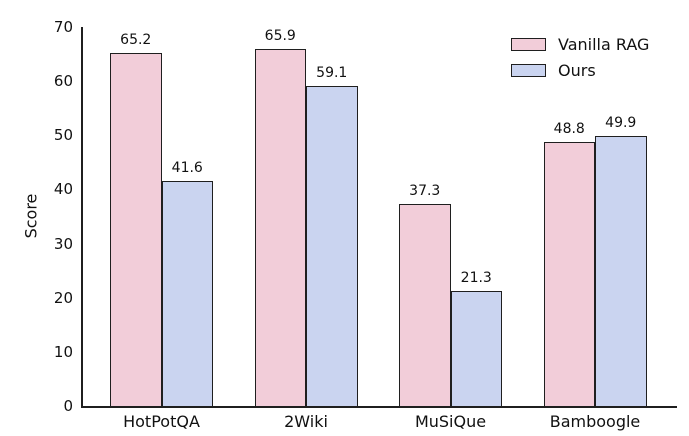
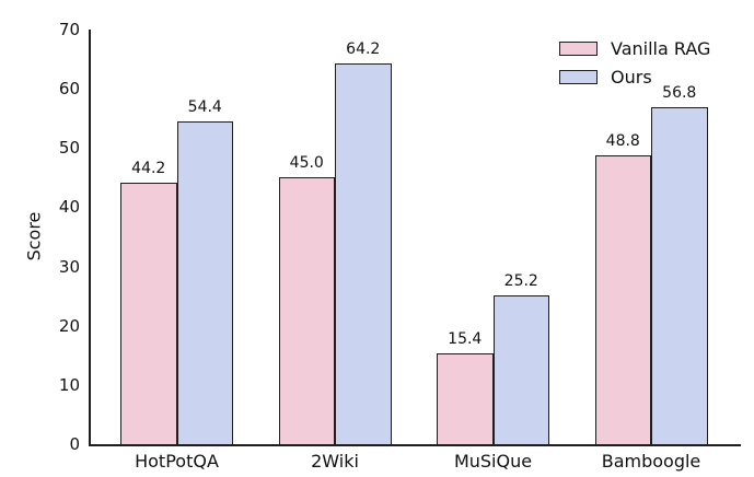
Vanilla RAG/HotPotQA: 65.2 -> 44.2
Ours/HotPotQA: 41.6 -> 54.4
Vanilla RAG/2Wiki: 65.9 -> 45.0
Ours/2Wiki: 59.1 -> 64.2
Vanilla RAG/MuSiQue: 37.3 -> 15.4
Ours/MuSiQue: 21.3 -> 25.2
Ours/Bamboogle: 49.9 -> 56.8
